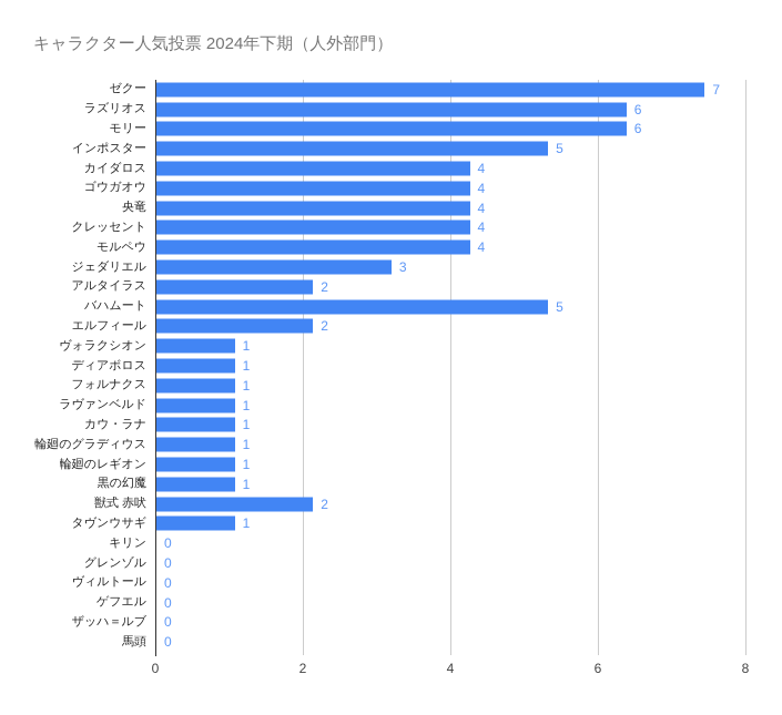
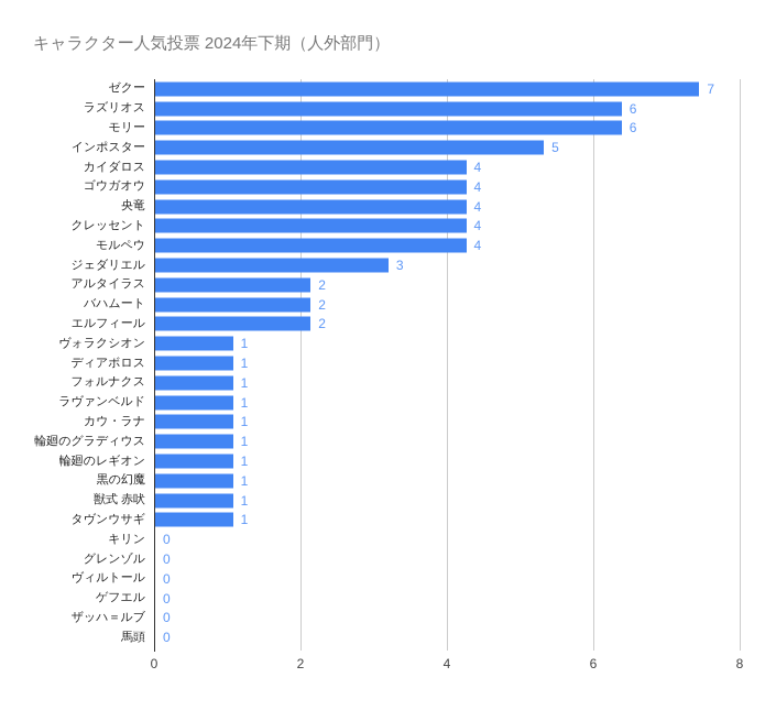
バハムート: 5 -> 2
獣式 赤吠: 2 -> 1
